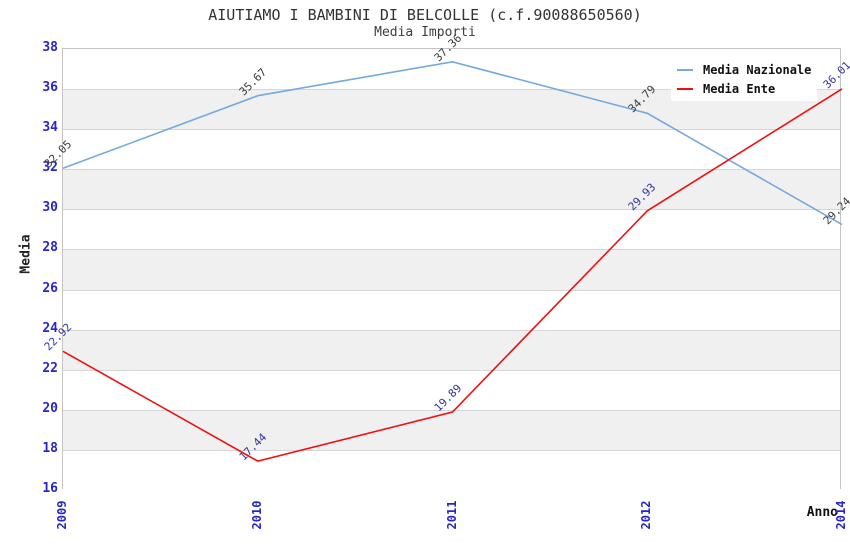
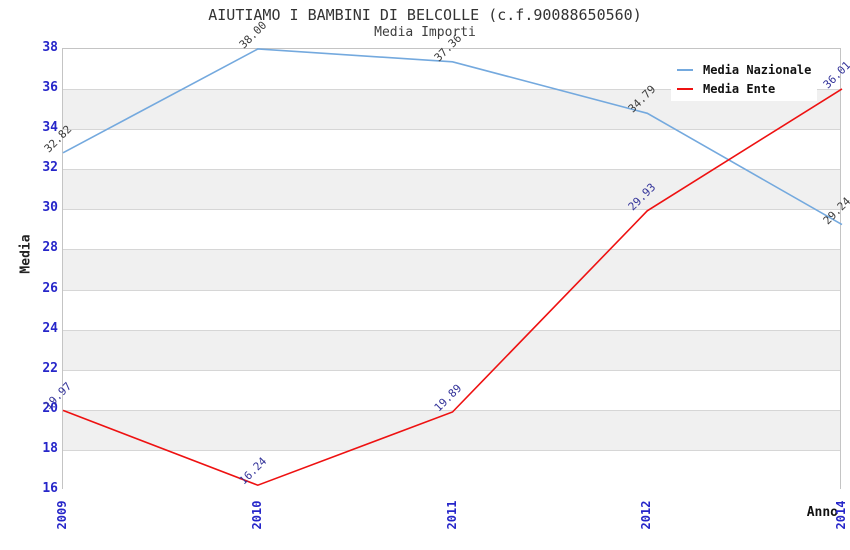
Media Nazionale/2009: 32.05 -> 32.82
Media Ente/2009: 22.92 -> 19.97
Media Nazionale/2010: 35.67 -> 38.00
Media Ente/2010: 17.44 -> 16.24
